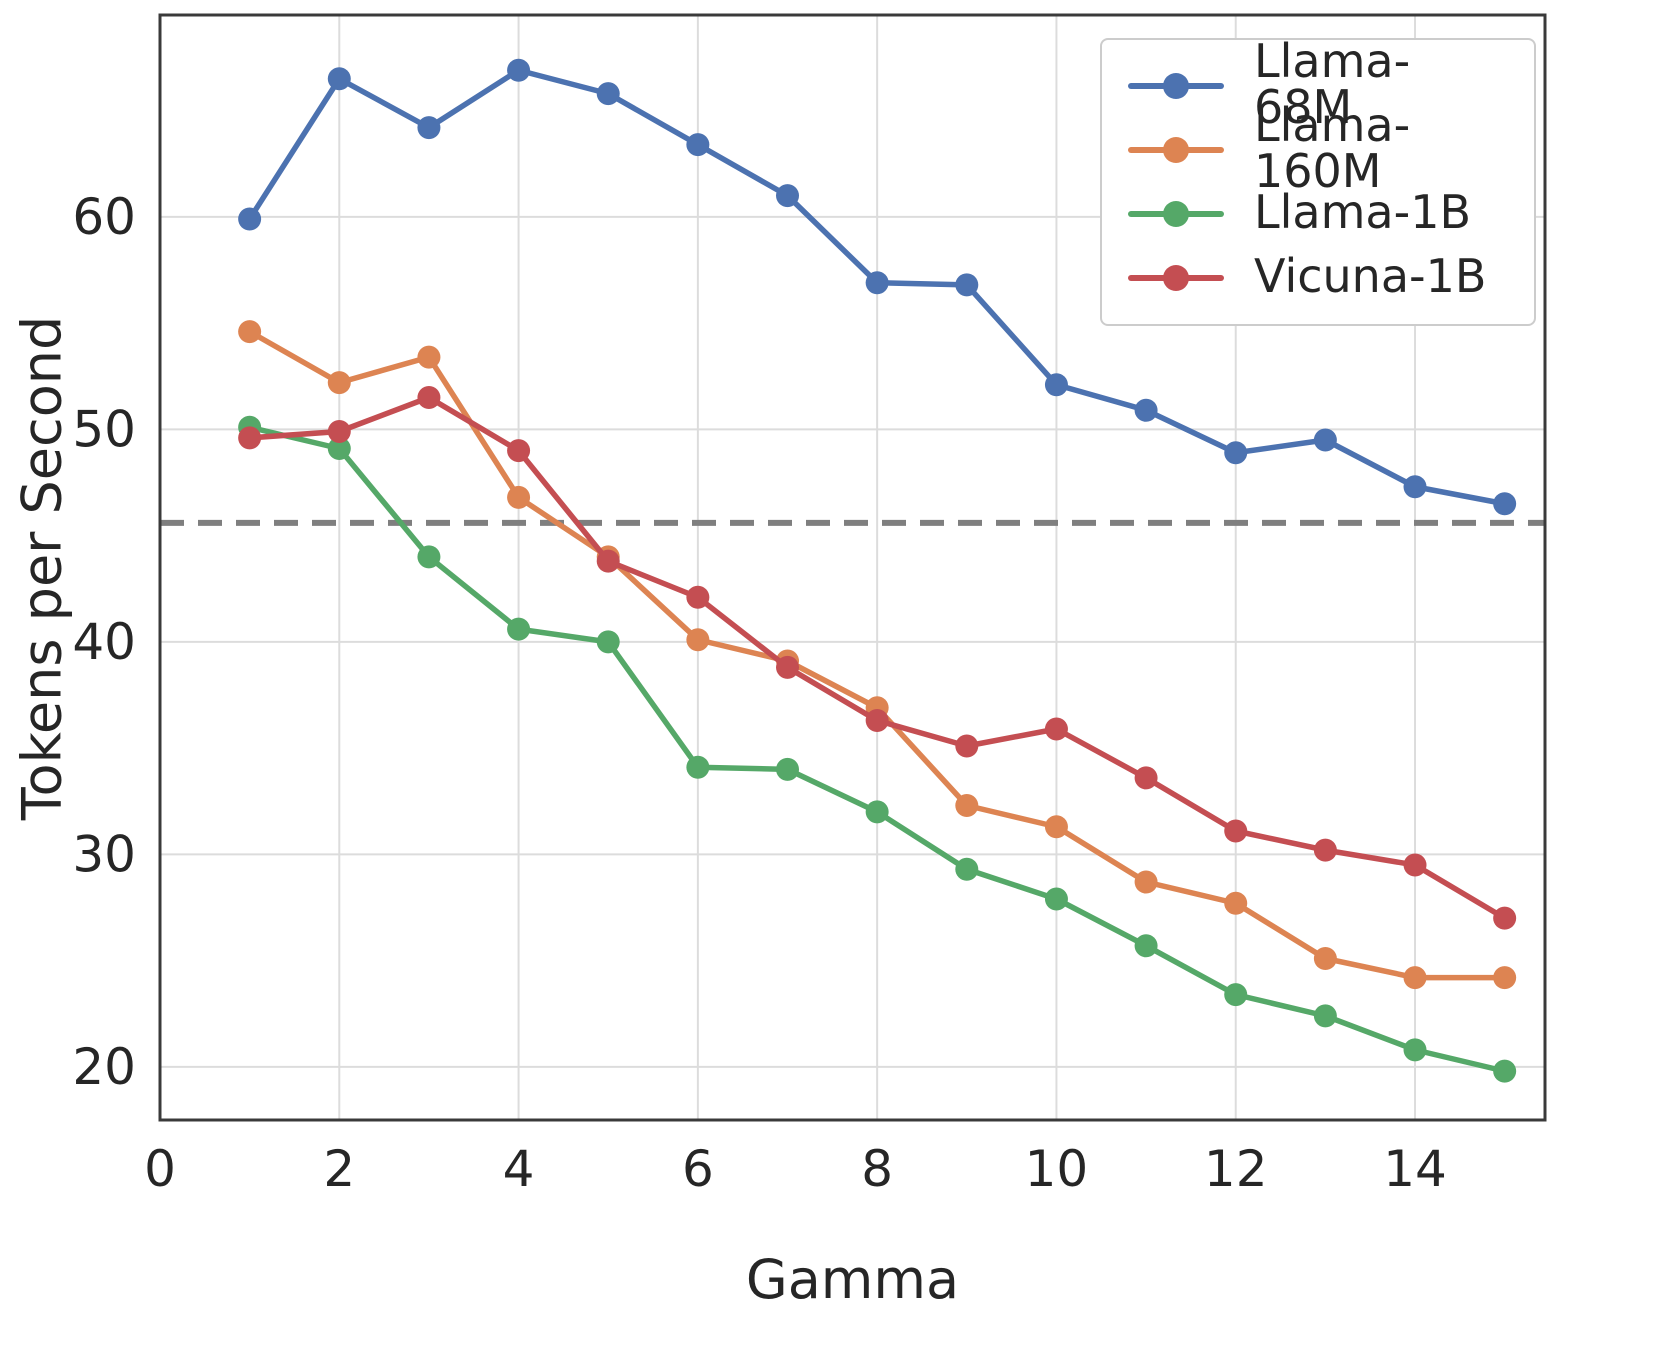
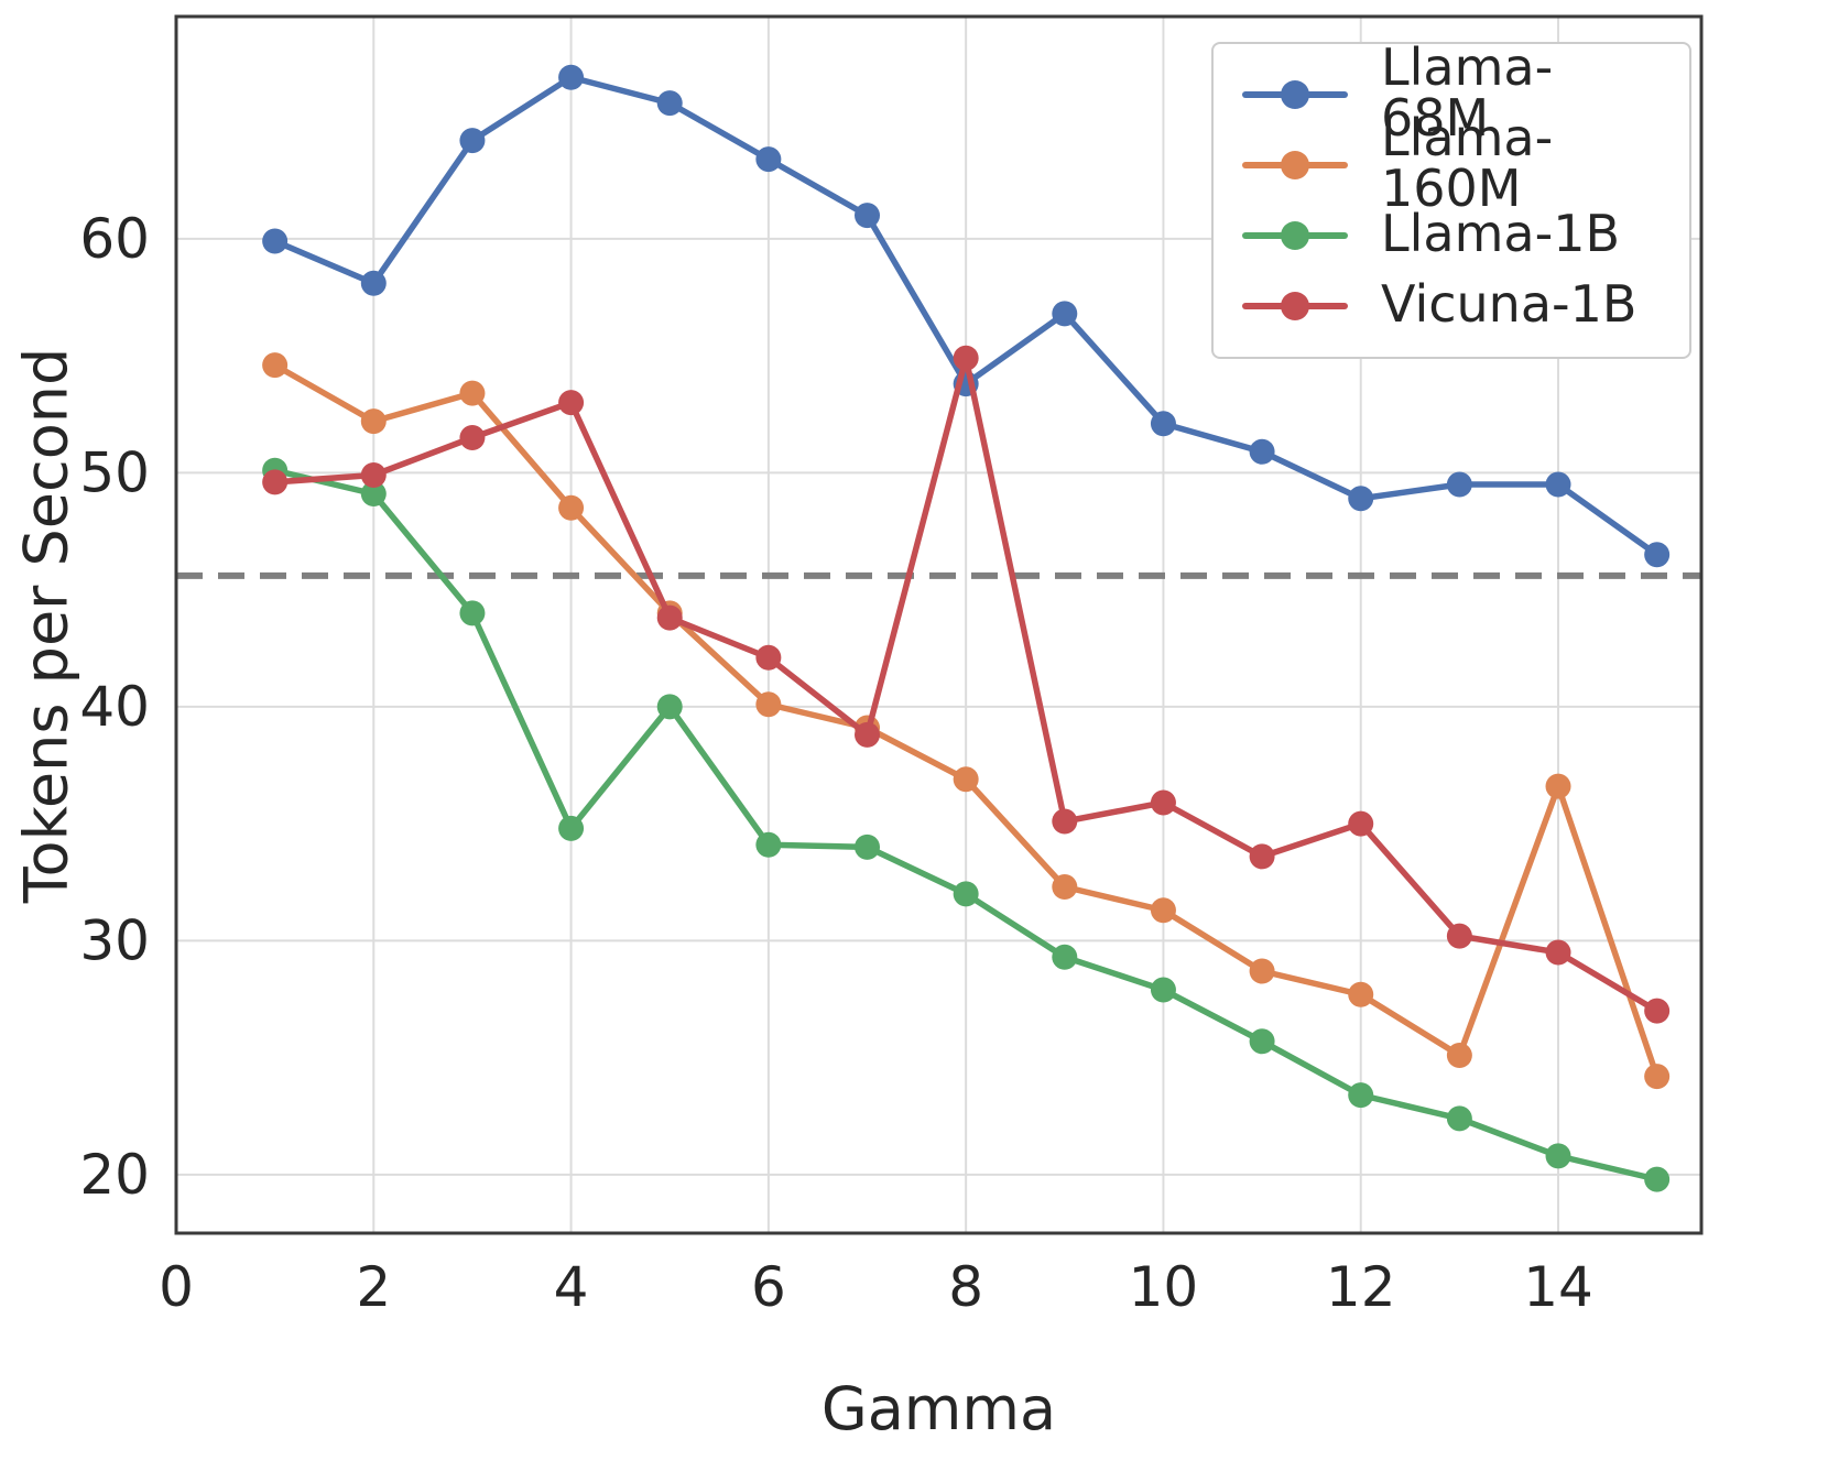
Llama-68M/2: 66.5 -> 58.1
Llama-160M/4: 46.8 -> 48.5
Llama-1B/4: 40.6 -> 34.8
Vicuna-1B/4: 49.0 -> 53.0
Llama-68M/8: 56.9 -> 53.8
Vicuna-1B/8: 36.3 -> 54.9
Vicuna-1B/12: 31.1 -> 35.0
Llama-68M/14: 47.3 -> 49.5
Llama-160M/14: 24.2 -> 36.6
